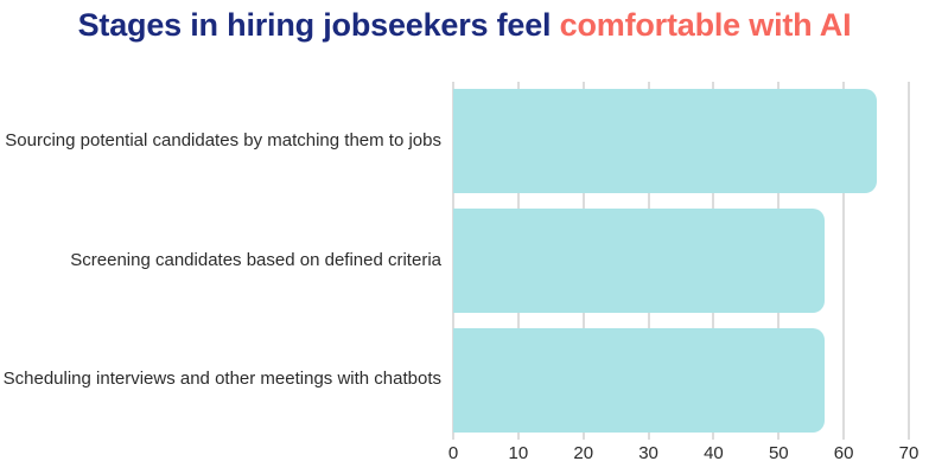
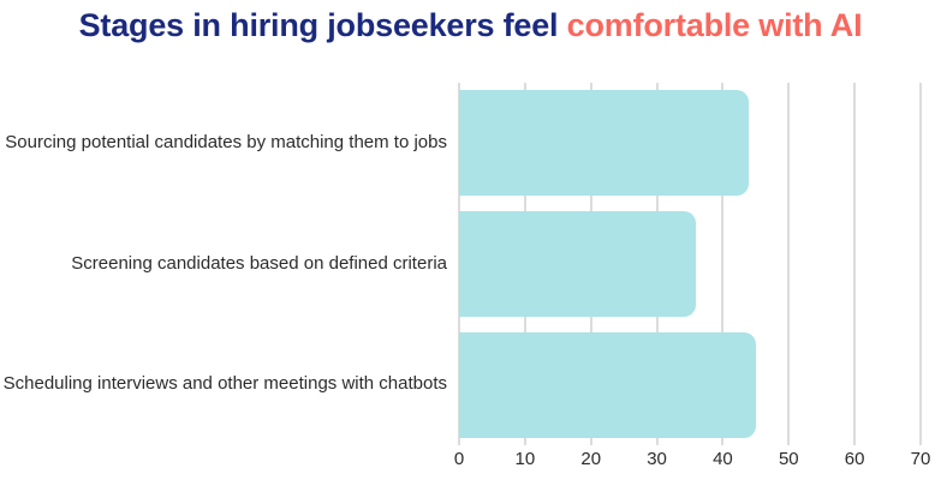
Sourcing potential candidates by matching them to jobs: 65 -> 44
Screening candidates based on defined criteria: 57 -> 36
Scheduling interviews and other meetings with chatbots: 57 -> 45
